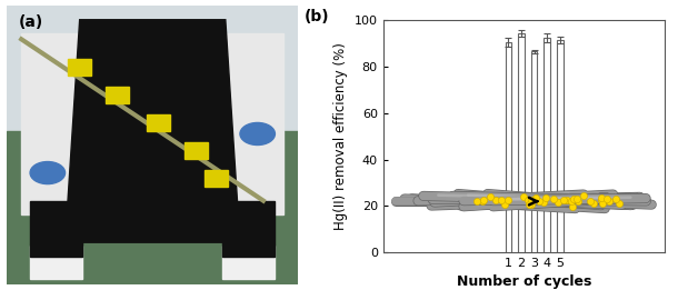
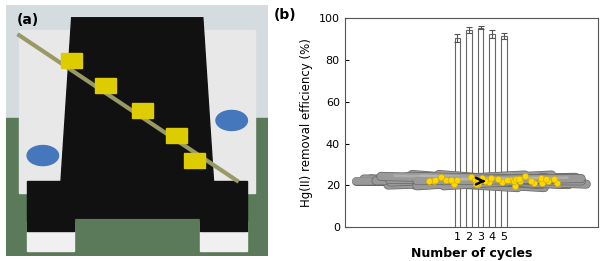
3: 86.5 -> 95.5
